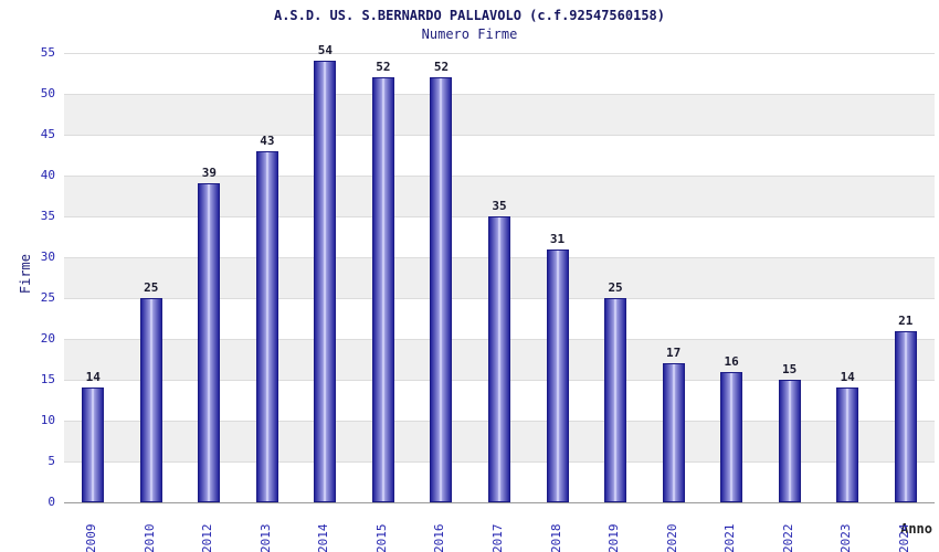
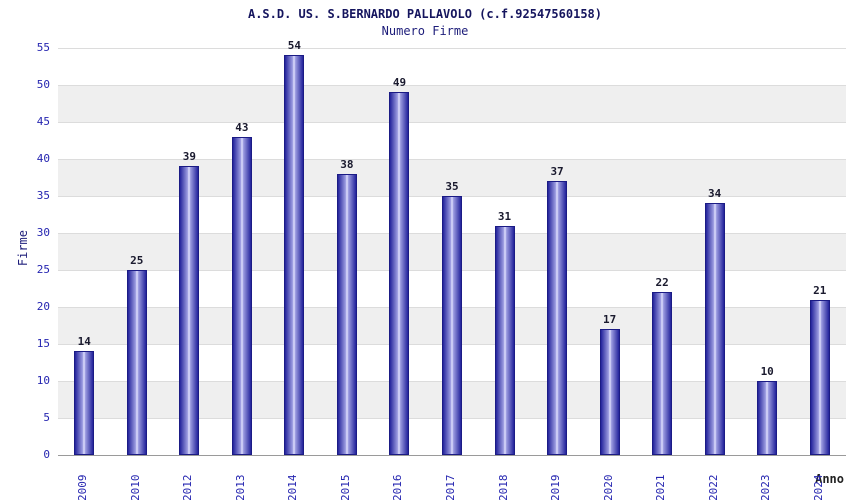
2015: 52 -> 38
2016: 52 -> 49
2019: 25 -> 37
2021: 16 -> 22
2022: 15 -> 34
2023: 14 -> 10
